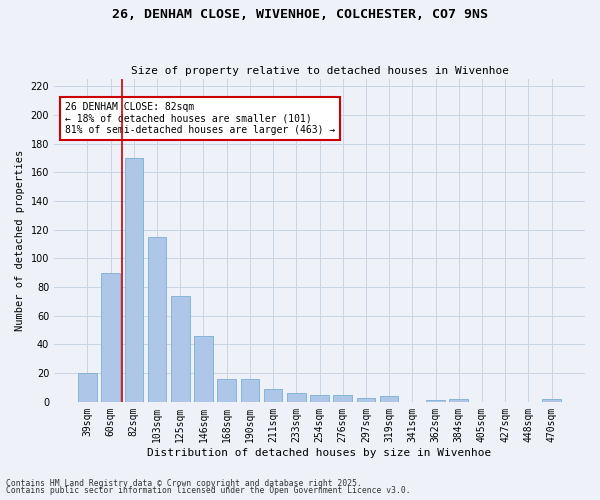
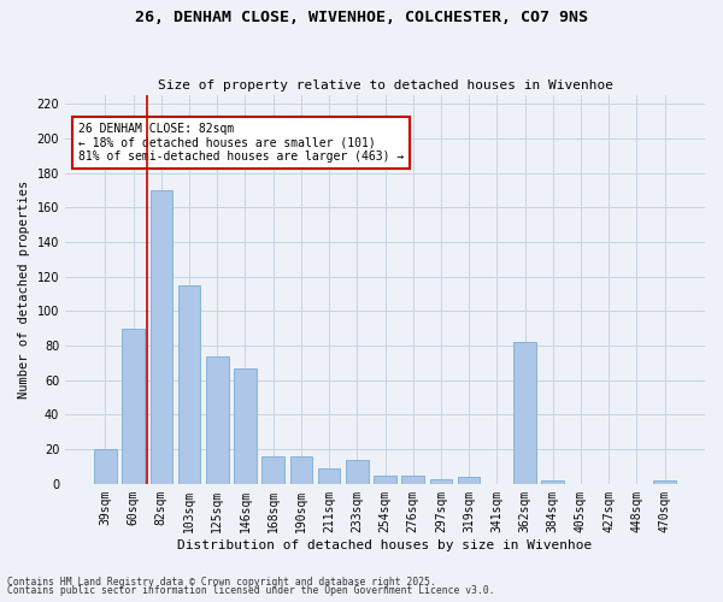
146sqm: 46 -> 67
233sqm: 6 -> 14
362sqm: 1 -> 82
